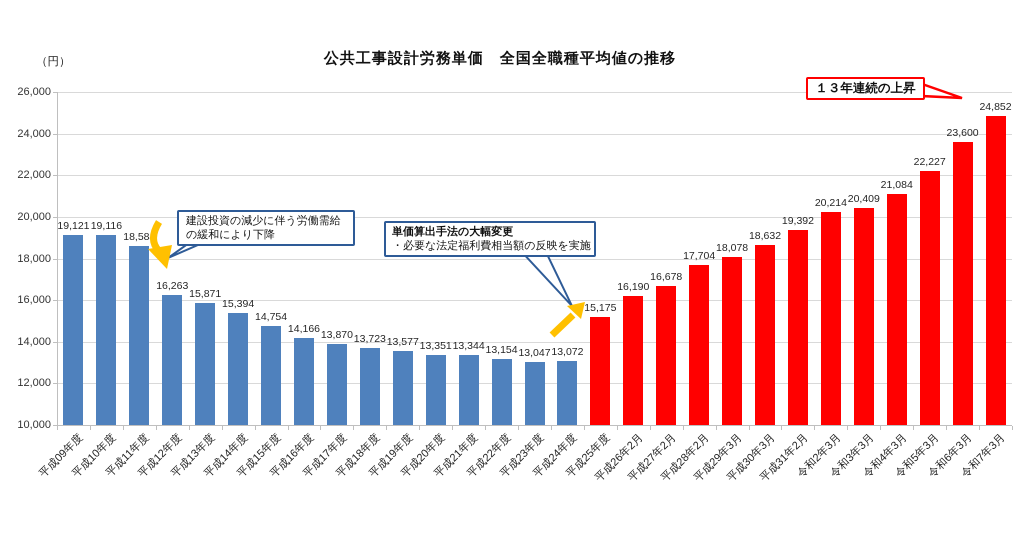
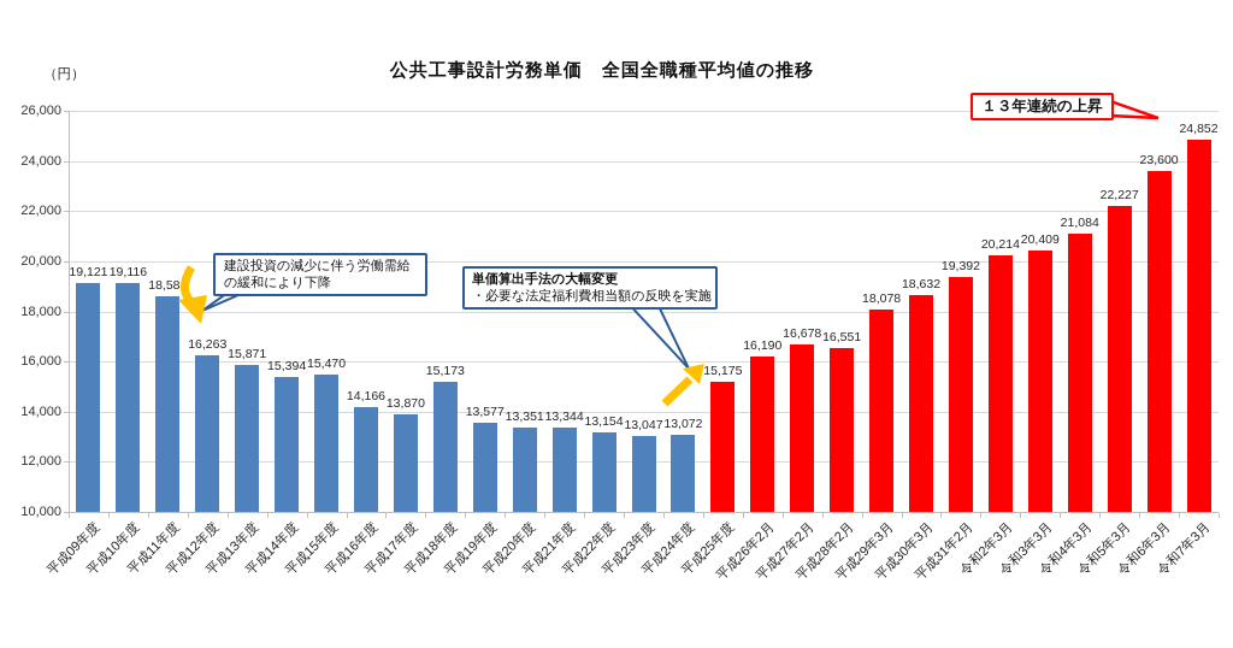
平成15年度: 14,754 -> 15,470
平成18年度: 13,723 -> 15,173
平成28年2月: 17,704 -> 16,551
